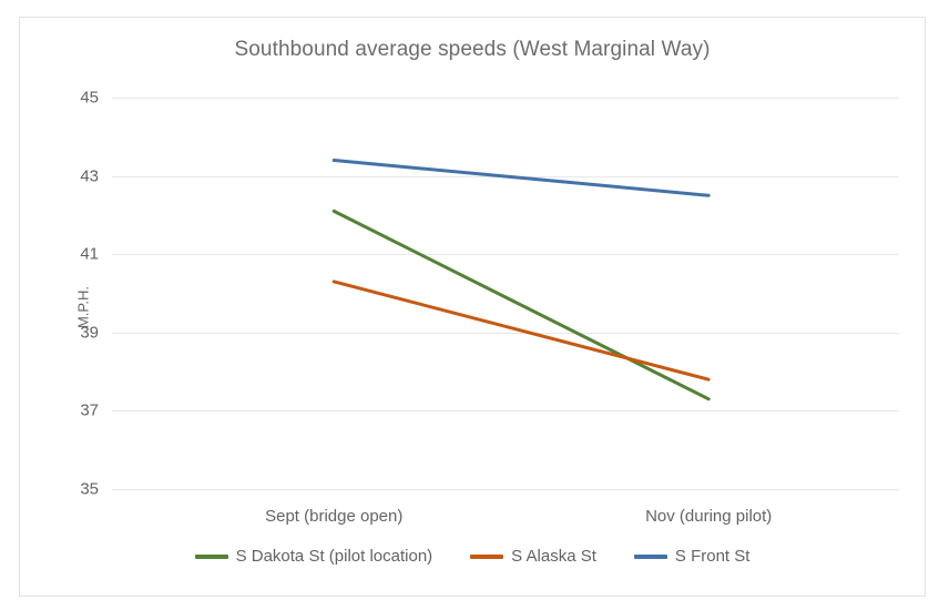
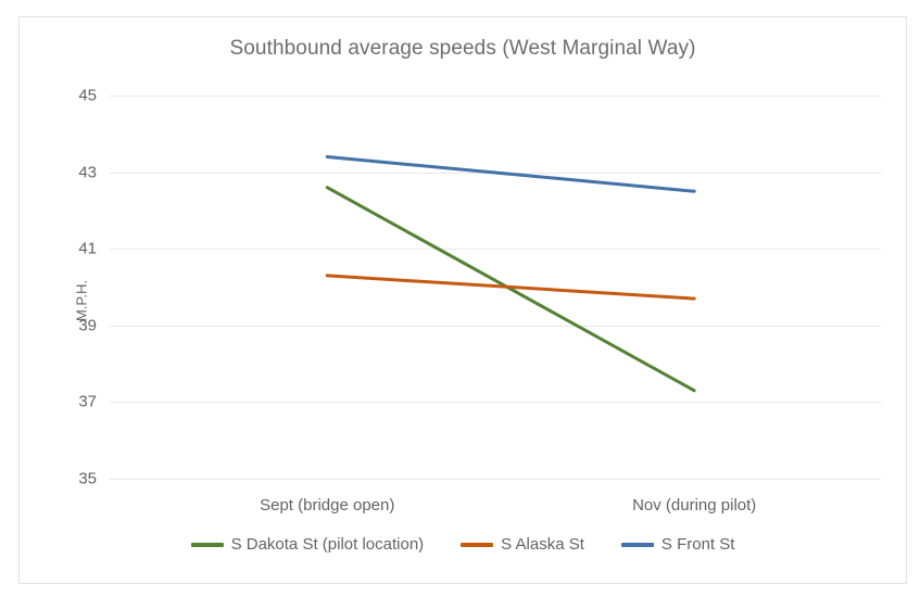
S Dakota St (pilot location)/Sept (bridge open): 42.1 -> 42.6
S Alaska St/Nov (during pilot): 37.8 -> 39.7
